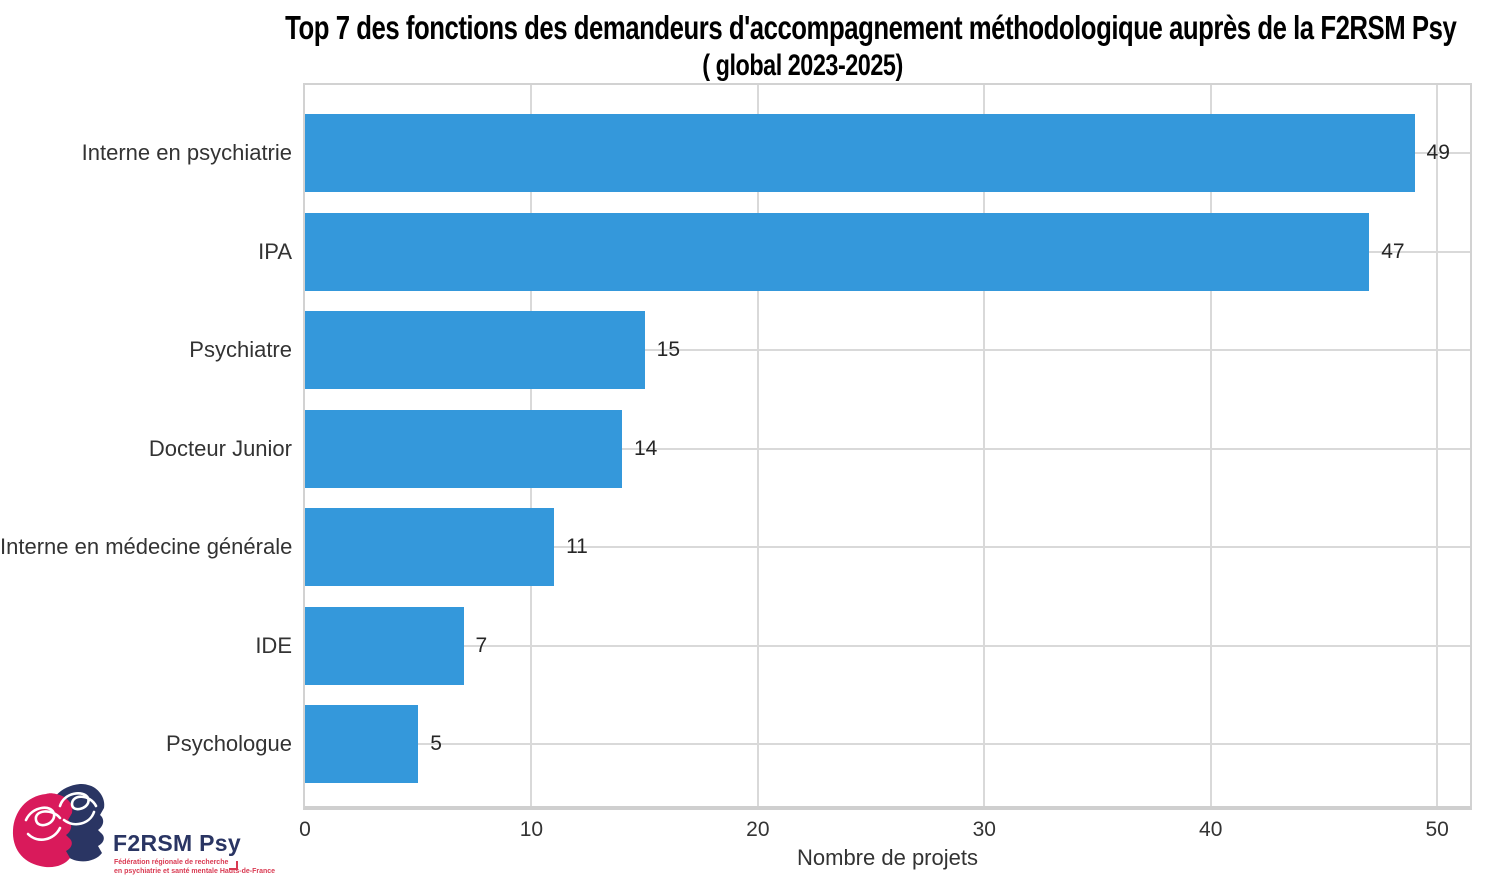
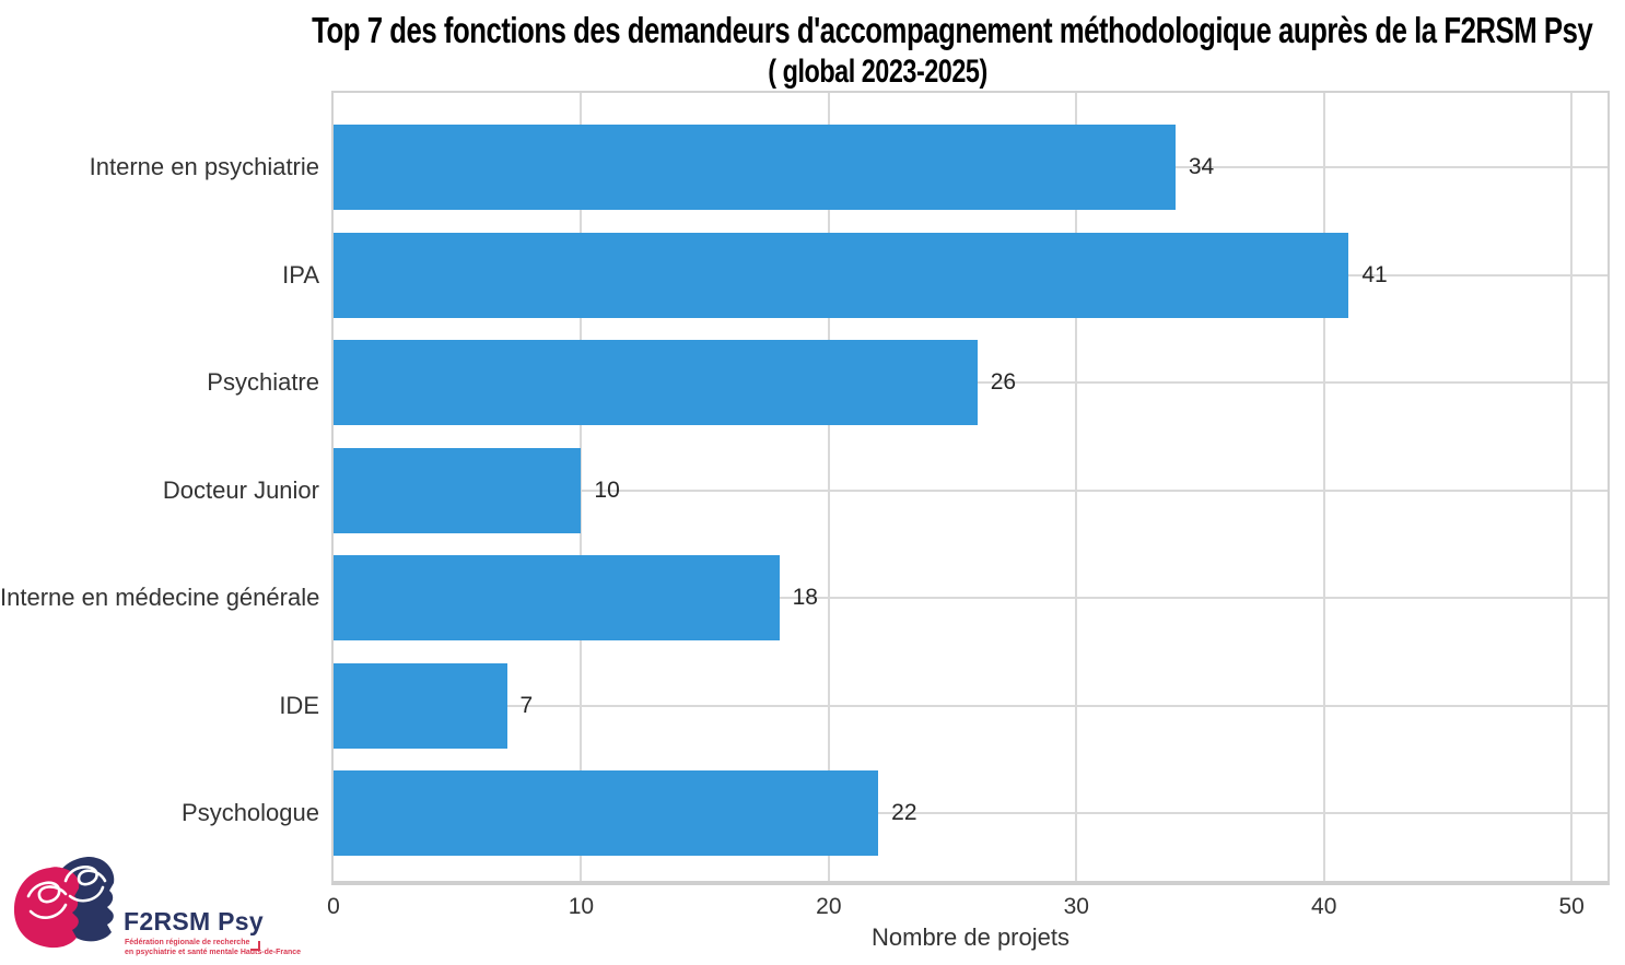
Interne en psychiatrie: 49 -> 34
IPA: 47 -> 41
Psychiatre: 15 -> 26
Docteur Junior: 14 -> 10
Interne en médecine générale: 11 -> 18
Psychologue: 5 -> 22
